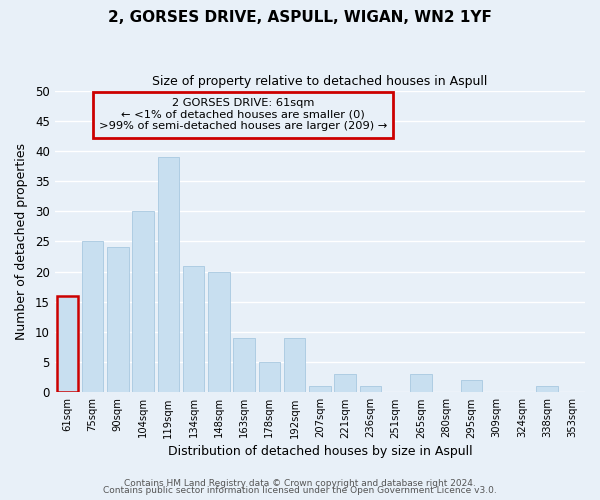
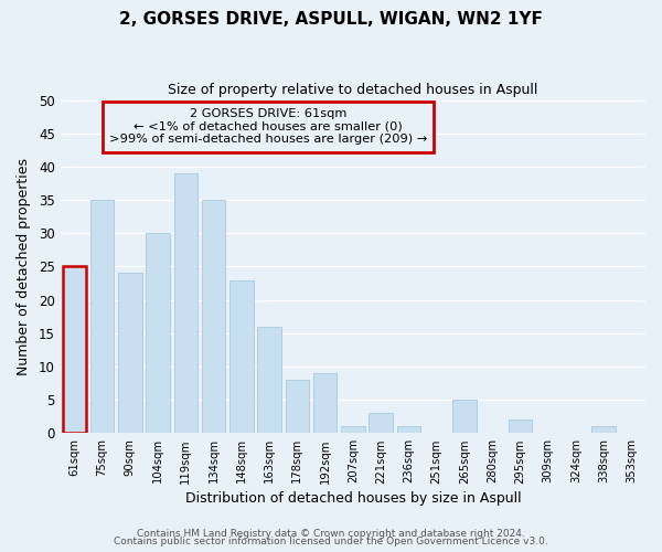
61sqm: 16 -> 25
75sqm: 25 -> 35
134sqm: 21 -> 35
148sqm: 20 -> 23
163sqm: 9 -> 16
178sqm: 5 -> 8
265sqm: 3 -> 5
